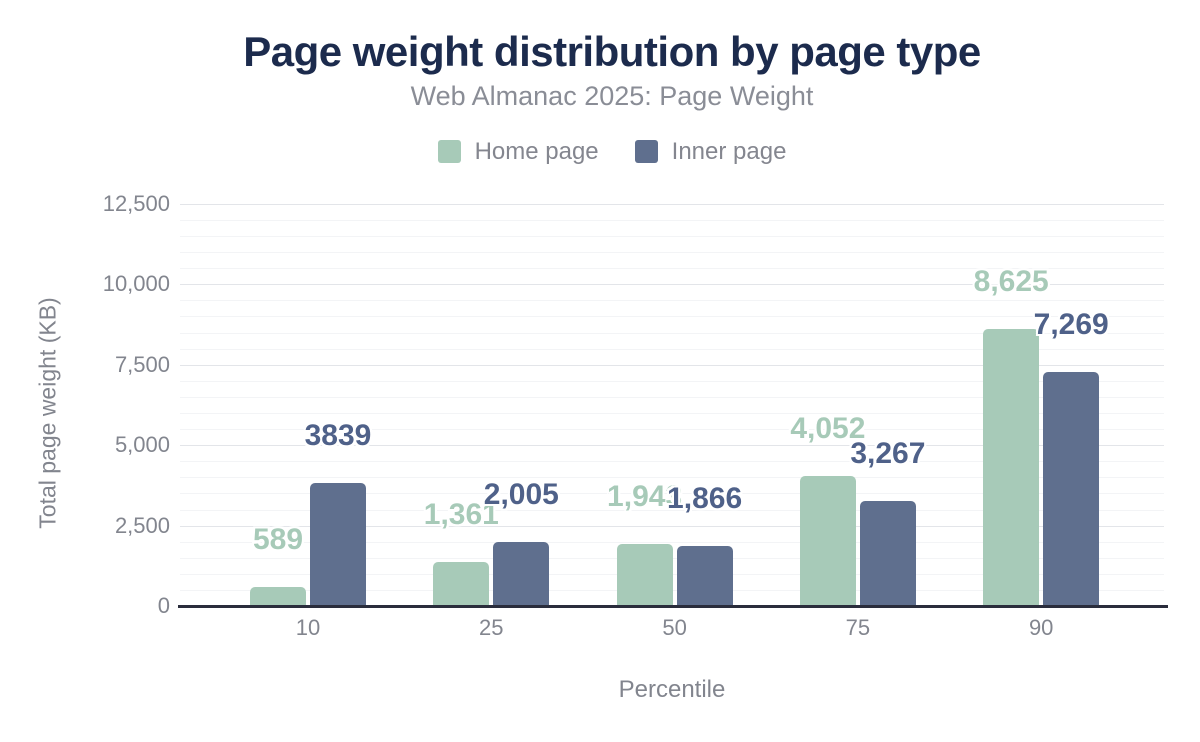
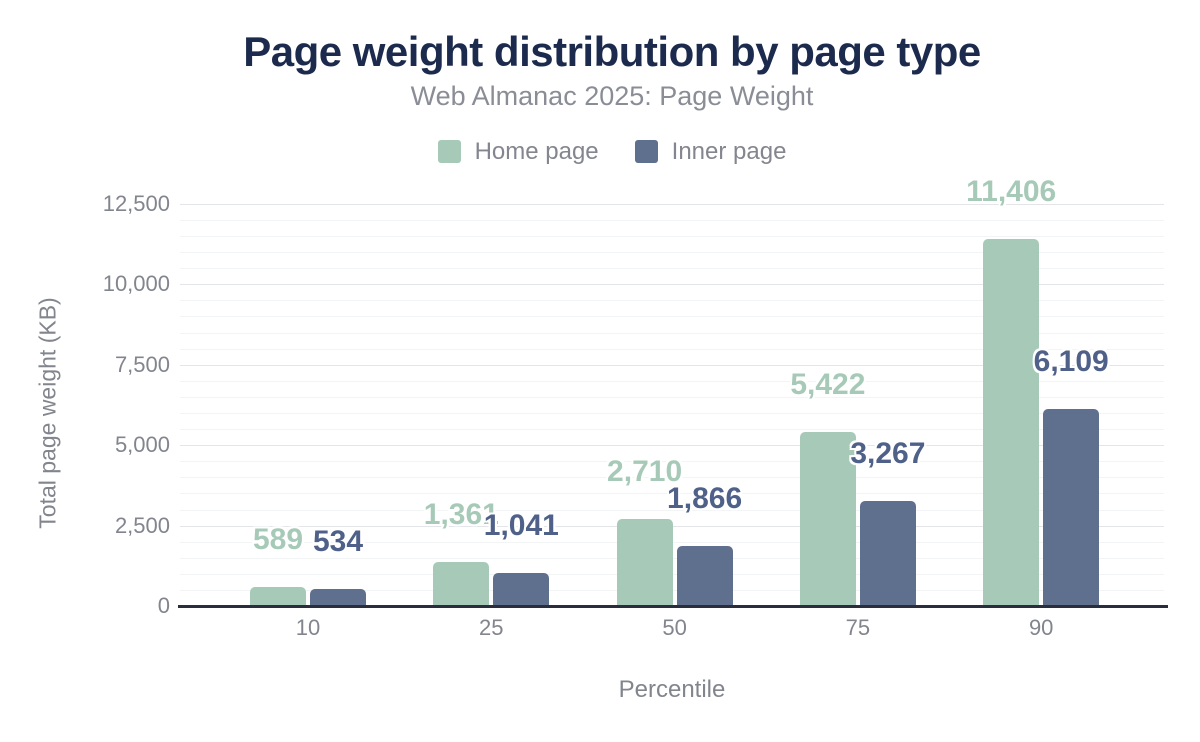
Inner page/10: 3839 -> 534
Inner page/25: 2,005 -> 1,041
Home page/50: 1,943 -> 2,710
Home page/75: 4,052 -> 5,422
Home page/90: 8,625 -> 11,406
Inner page/90: 7,269 -> 6,109
